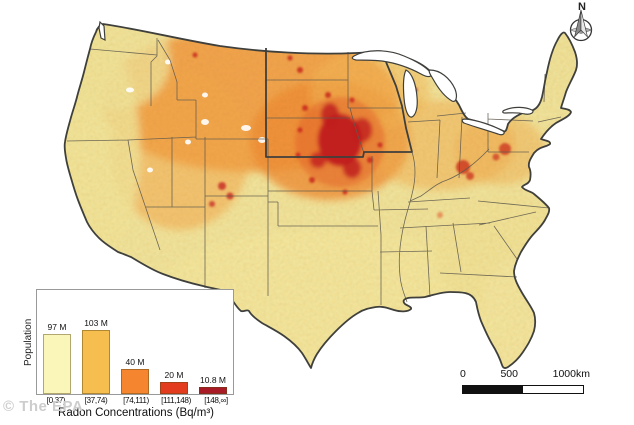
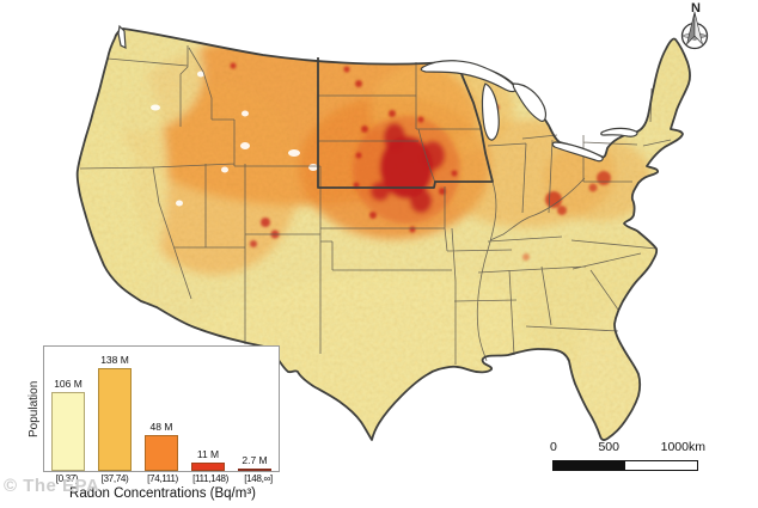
[0,37): 97 -> 106
[37,74): 103 -> 138
[74,111): 40 -> 48
[111,148): 20 -> 11
[148,∞]: 10.8 -> 2.7
